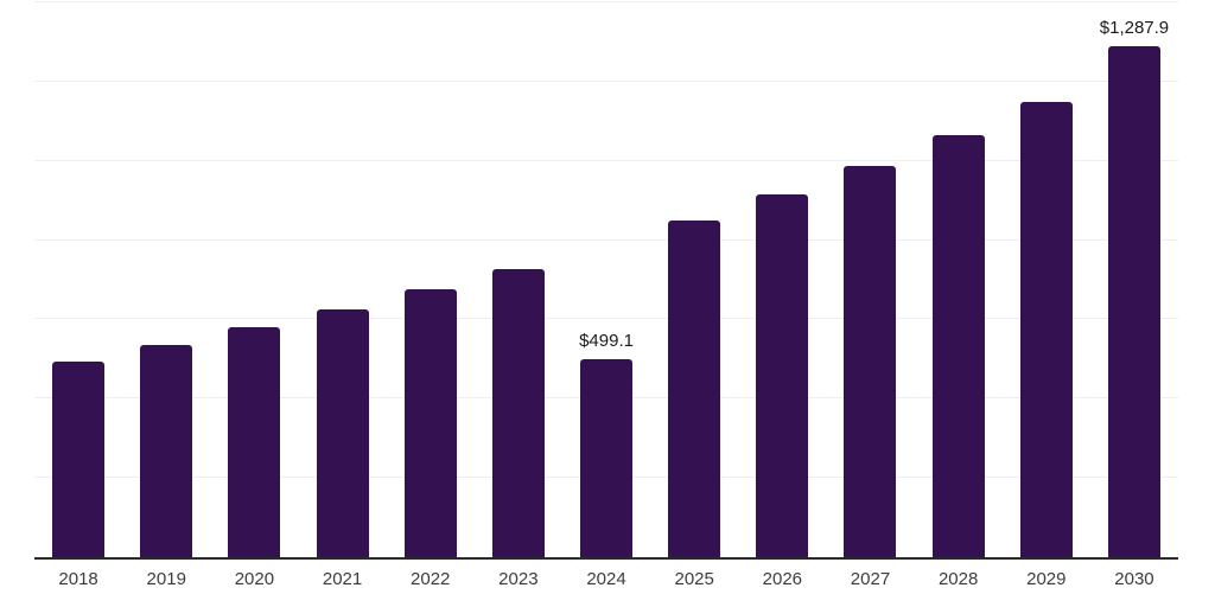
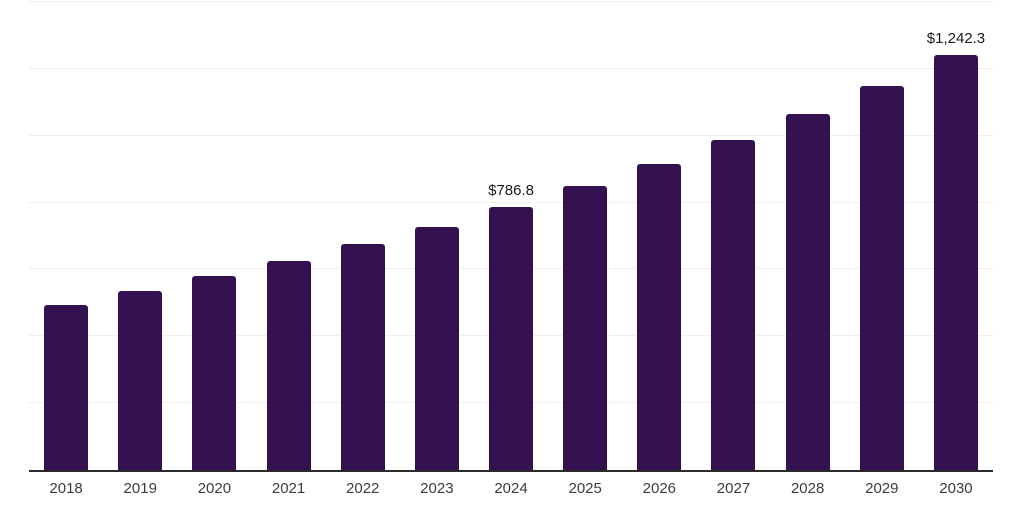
2024: $499.1 -> $786.8
2030: $1,287.9 -> $1,242.3
